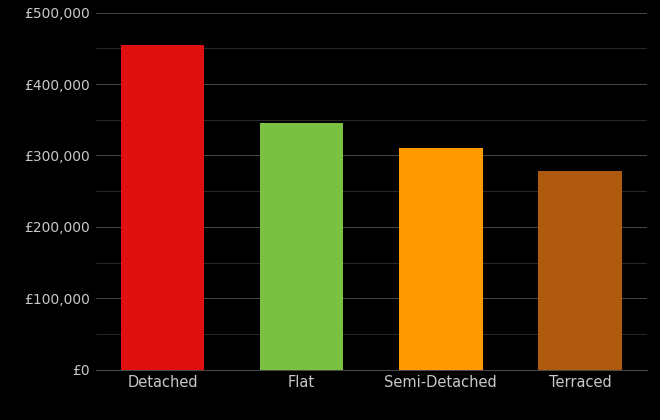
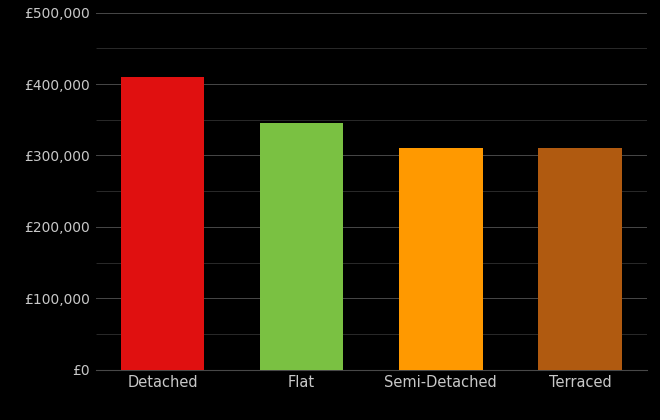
Detached: £455,000 -> £410,000
Terraced: £278,000 -> £310,000
